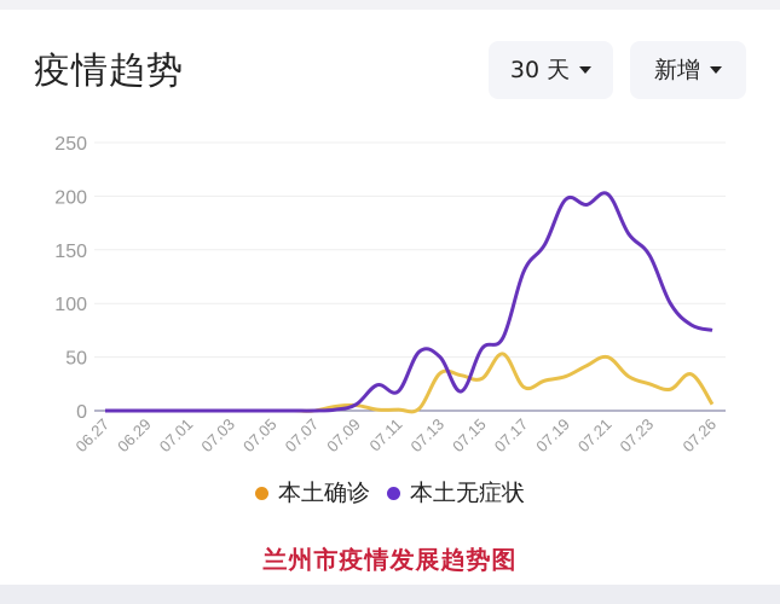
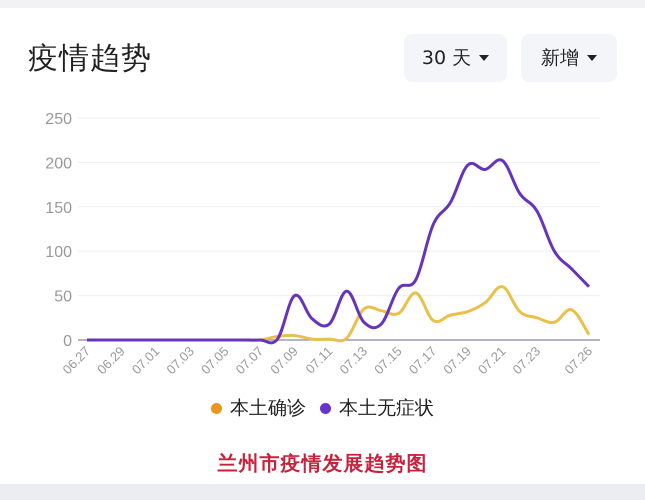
本土无症状/07.09: 10 -> 50
本土无症状/07.13: 50 -> 20
本土确诊/07.21: 50 -> 60
本土无症状/07.26: 80 -> 60
